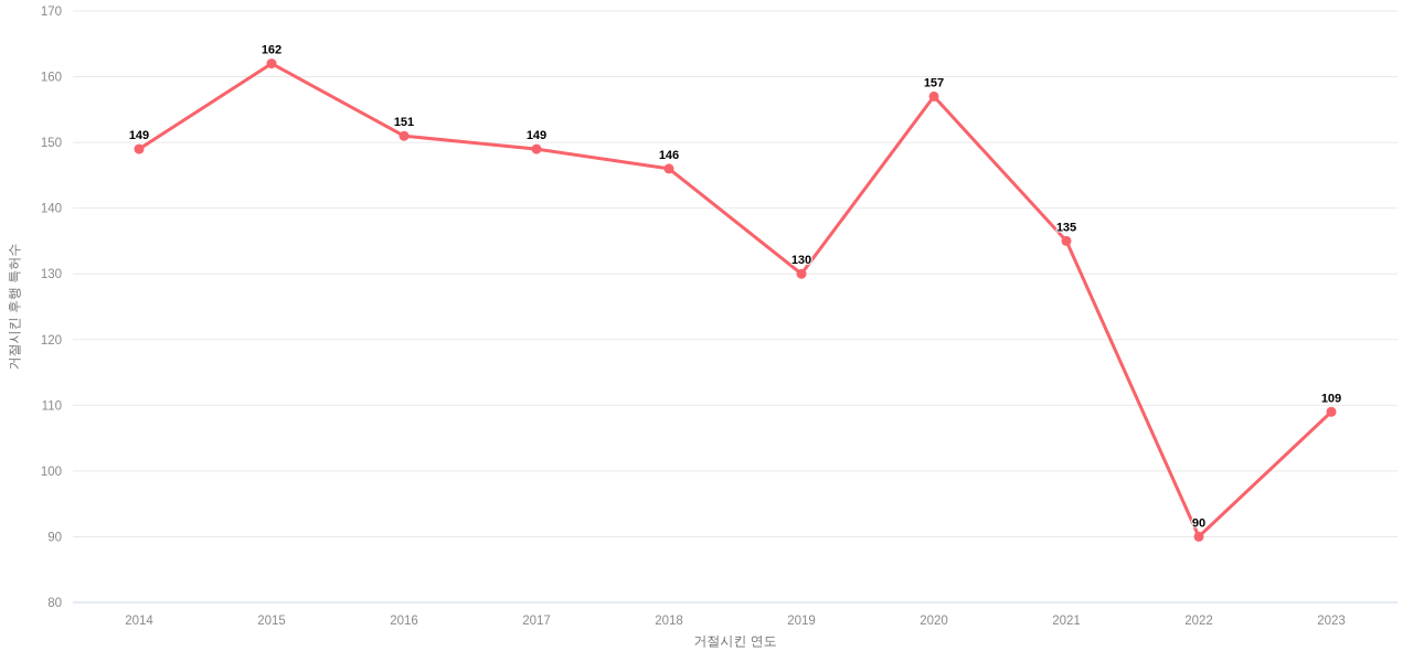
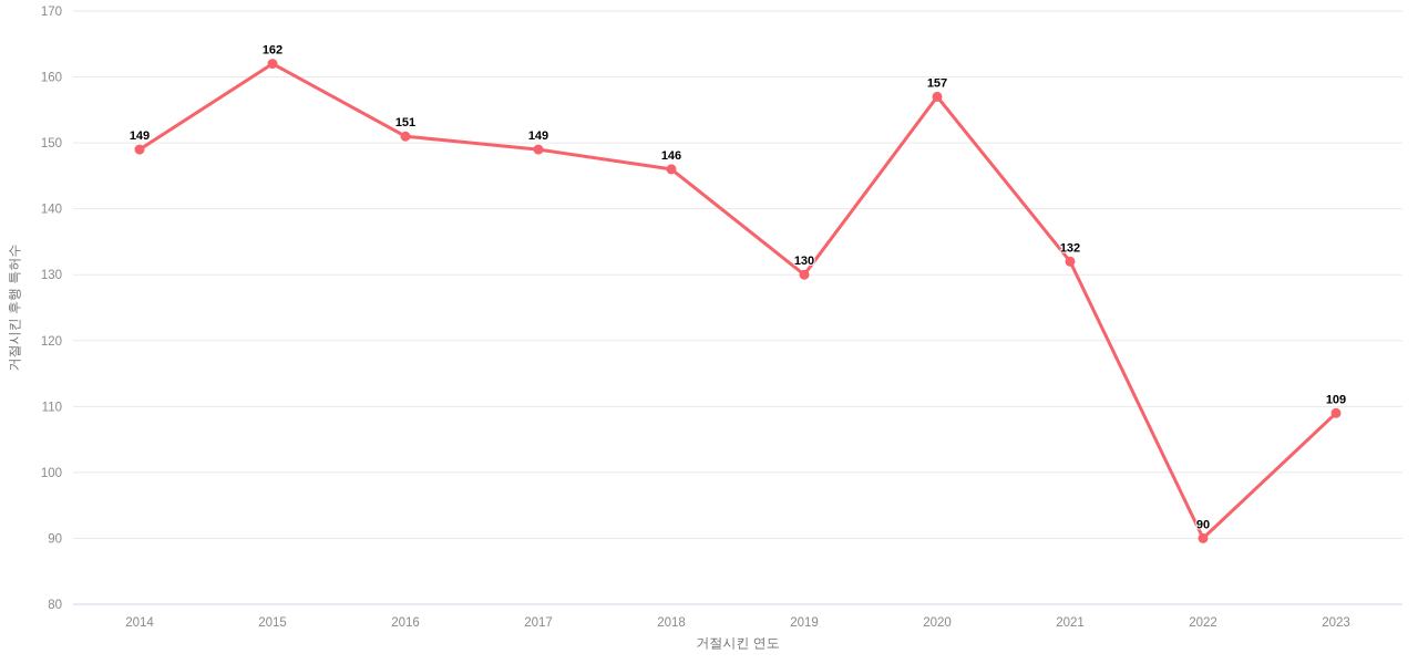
2021: 135 -> 132
